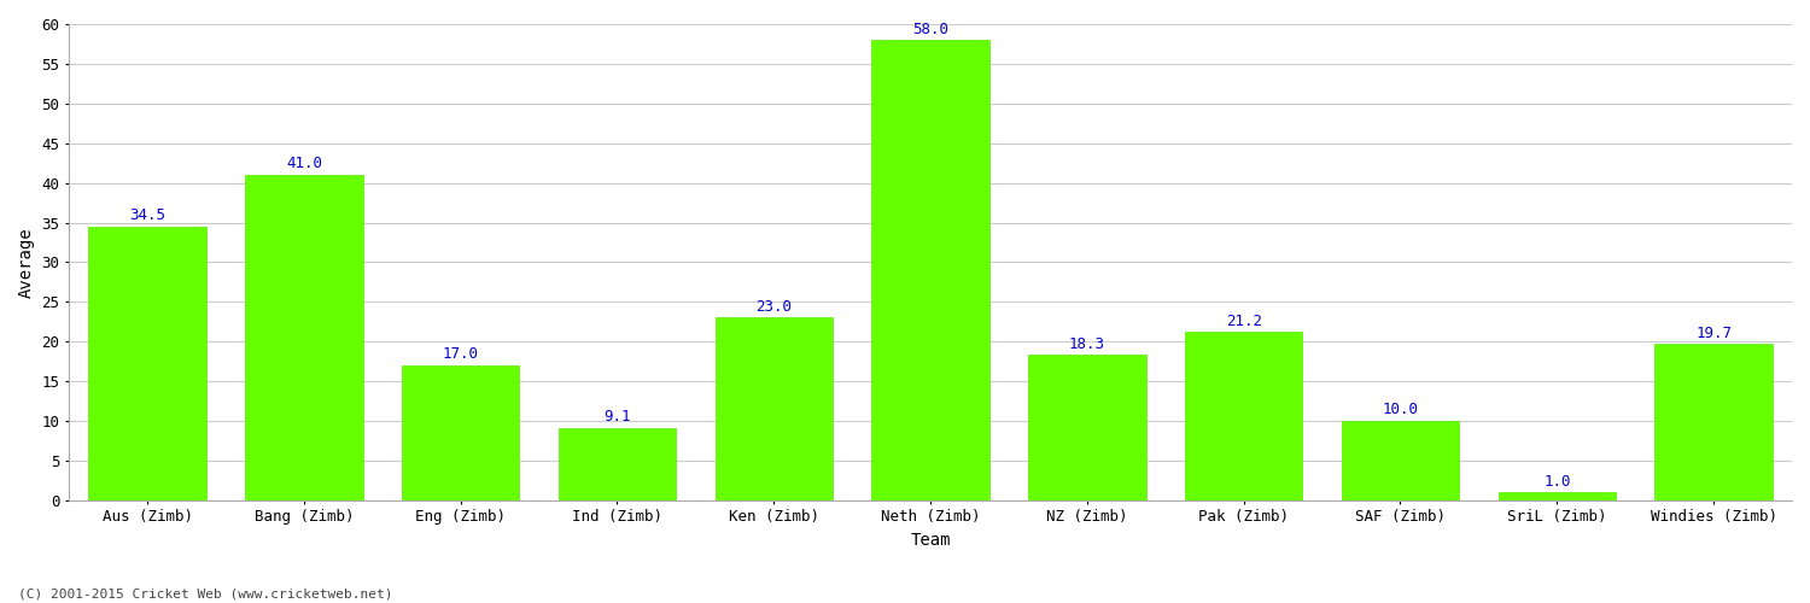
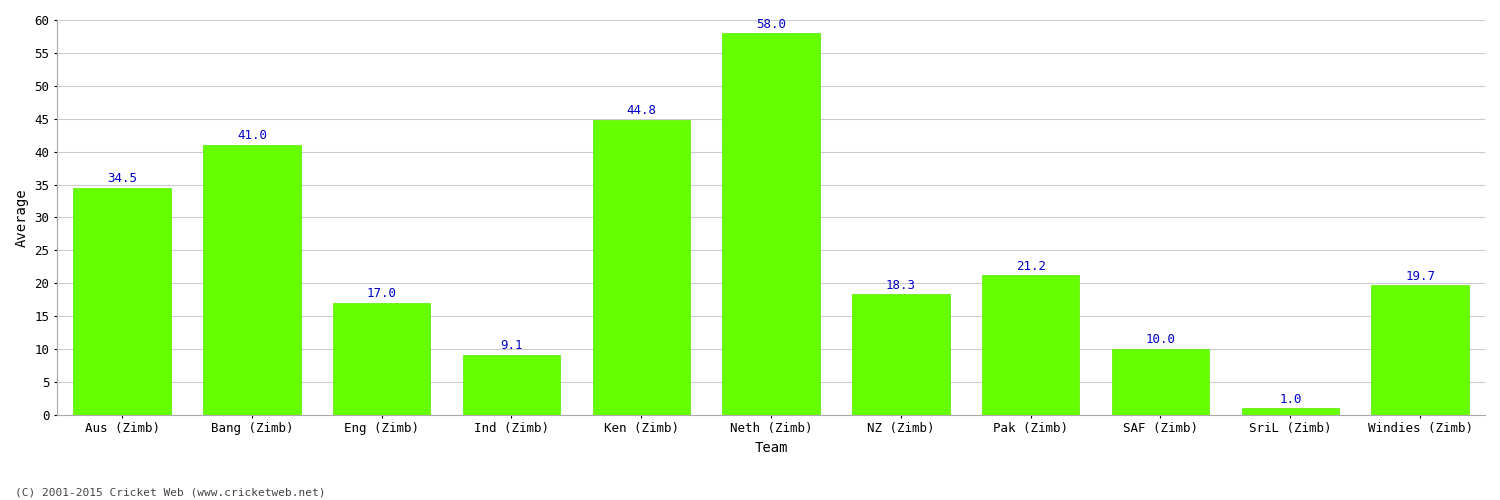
Ken (Zimb): 23.0 -> 44.8
